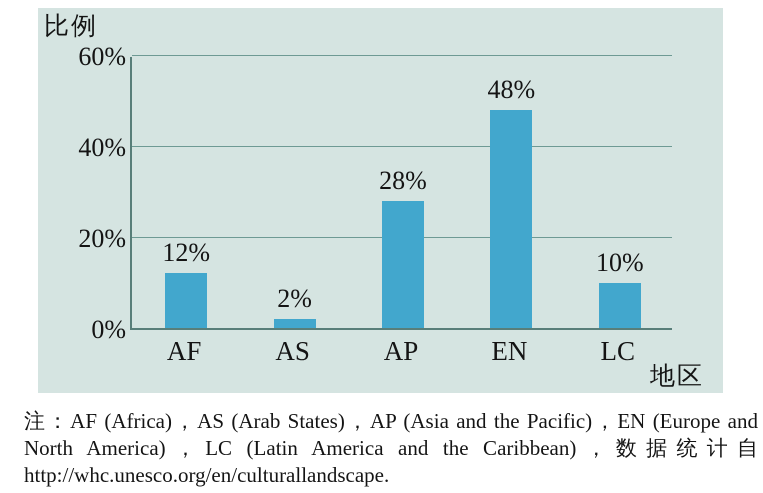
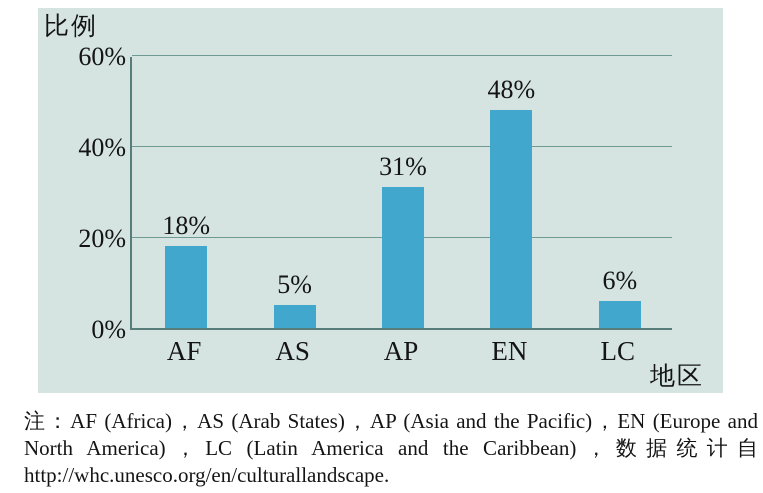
AF: 12% -> 18%
AS: 2% -> 5%
AP: 28% -> 31%
LC: 10% -> 6%
